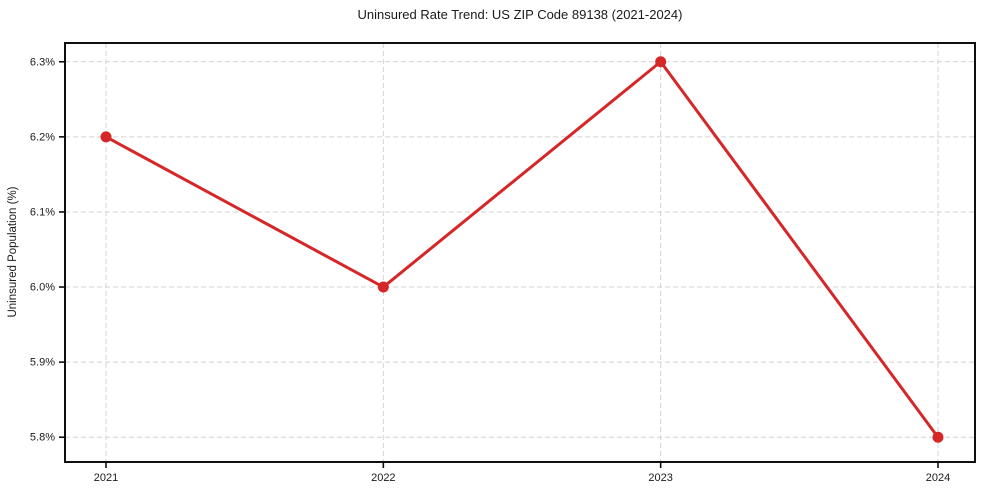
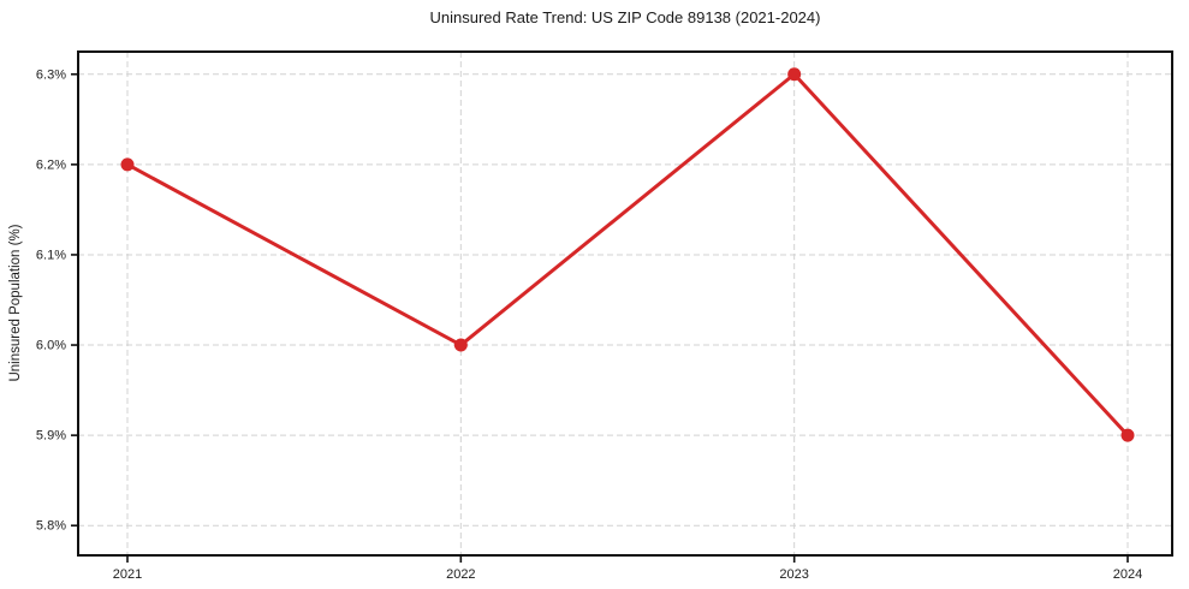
2024: 5.8% -> 5.9%
